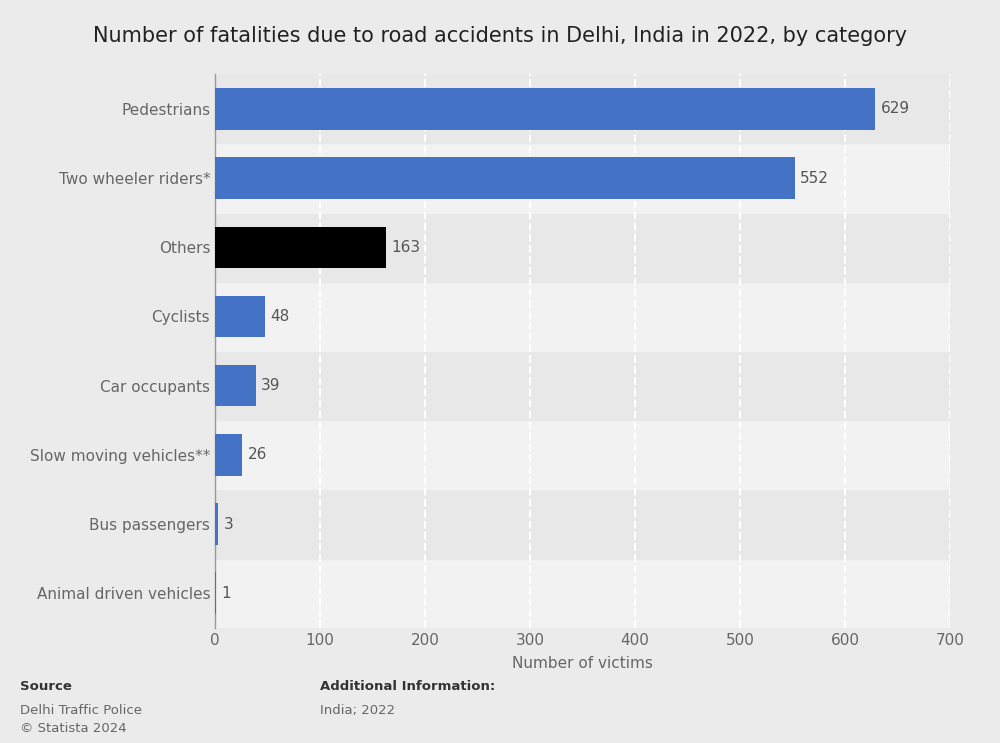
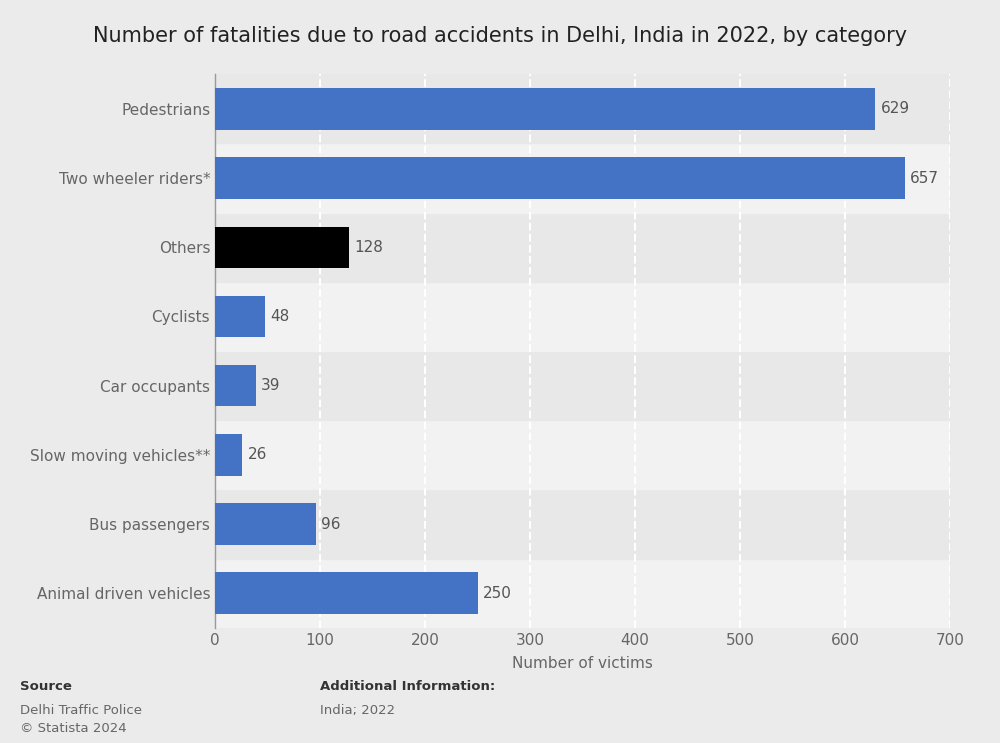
Two wheeler riders*: 552 -> 657
Others: 163 -> 128
Bus passengers: 3 -> 96
Animal driven vehicles: 1 -> 250
